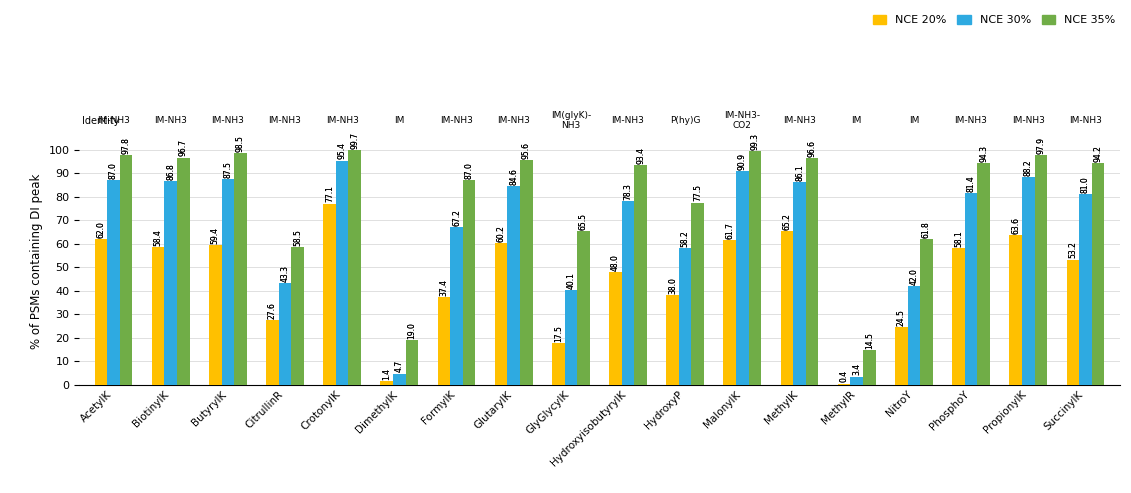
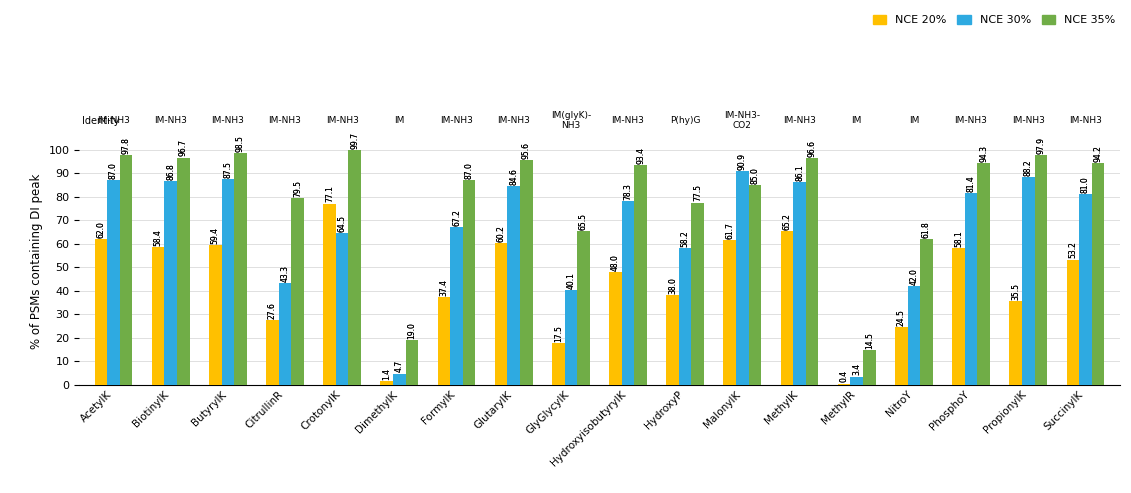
NCE 35%/CitrullinR: 58.5 -> 79.5
NCE 30%/CrotonylK: 95.4 -> 64.5
NCE 35%/MalonylK: 99.3 -> 85.0
NCE 20%/PropionylK: 63.6 -> 35.5
